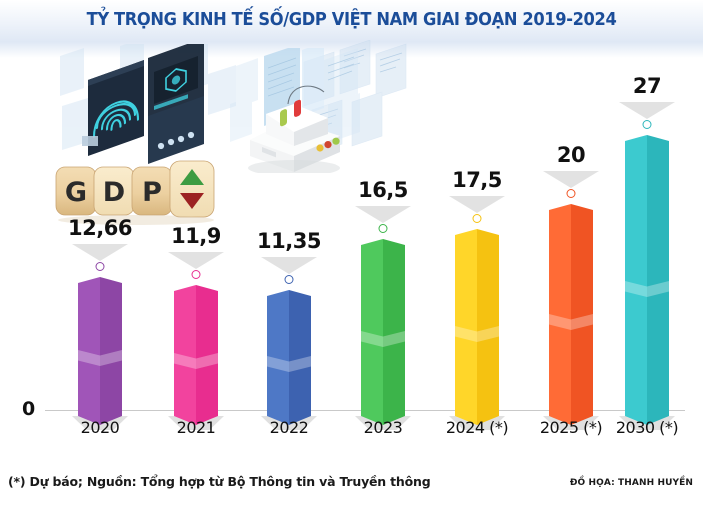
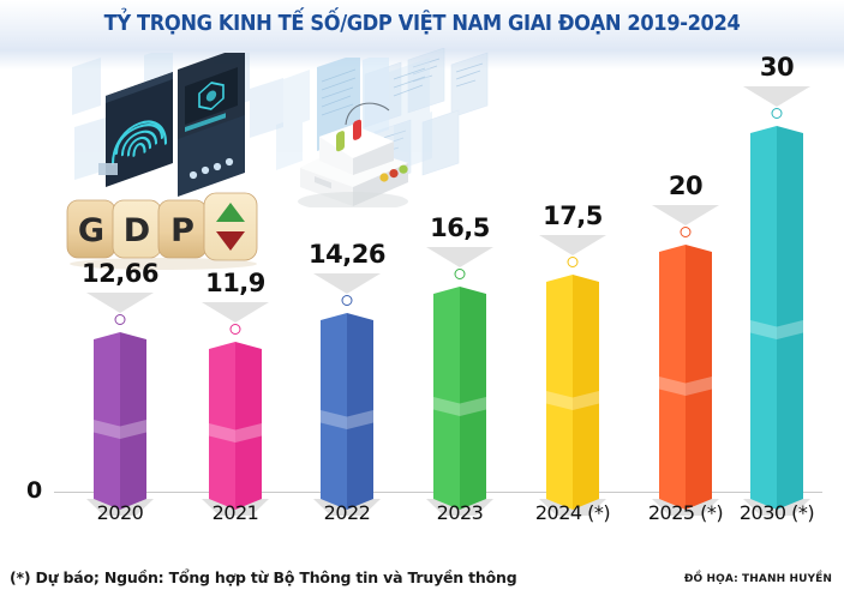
2022: 11,35 -> 14,26
2030 (*): 27 -> 30
